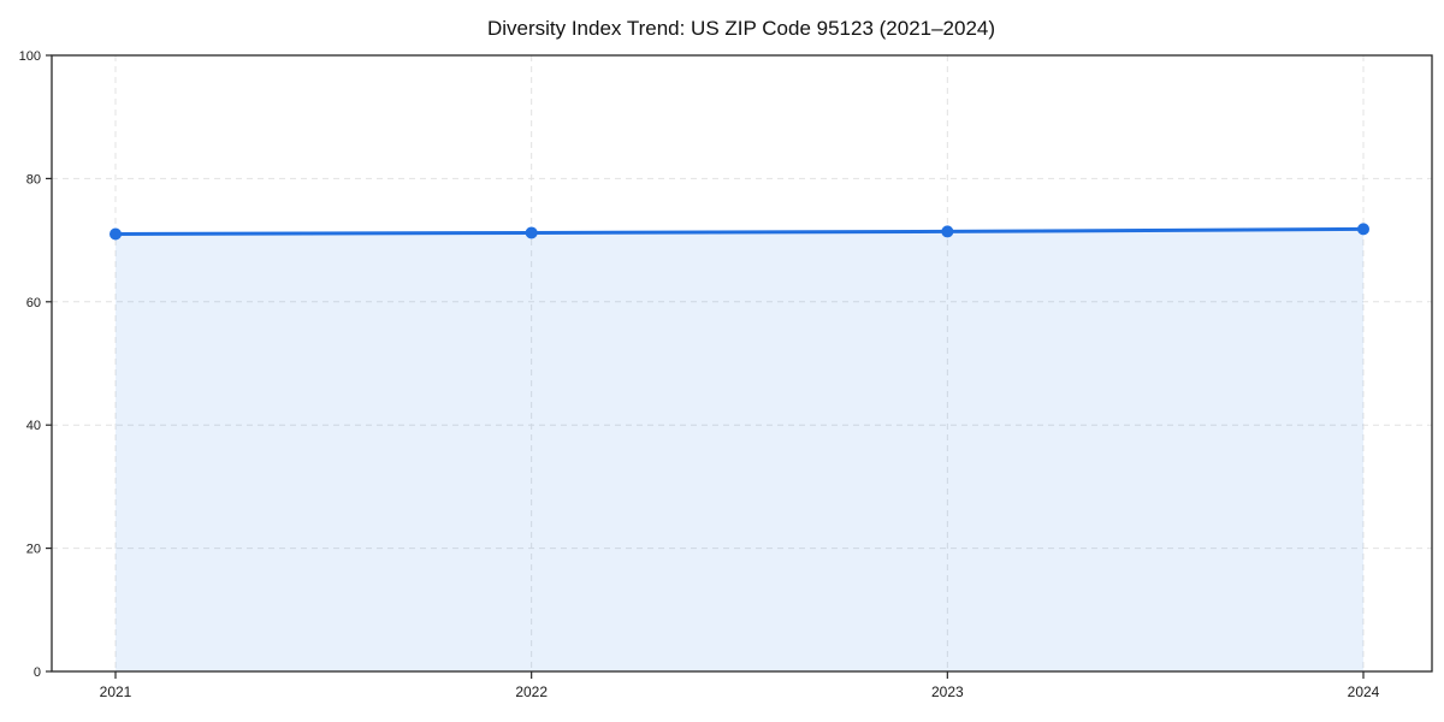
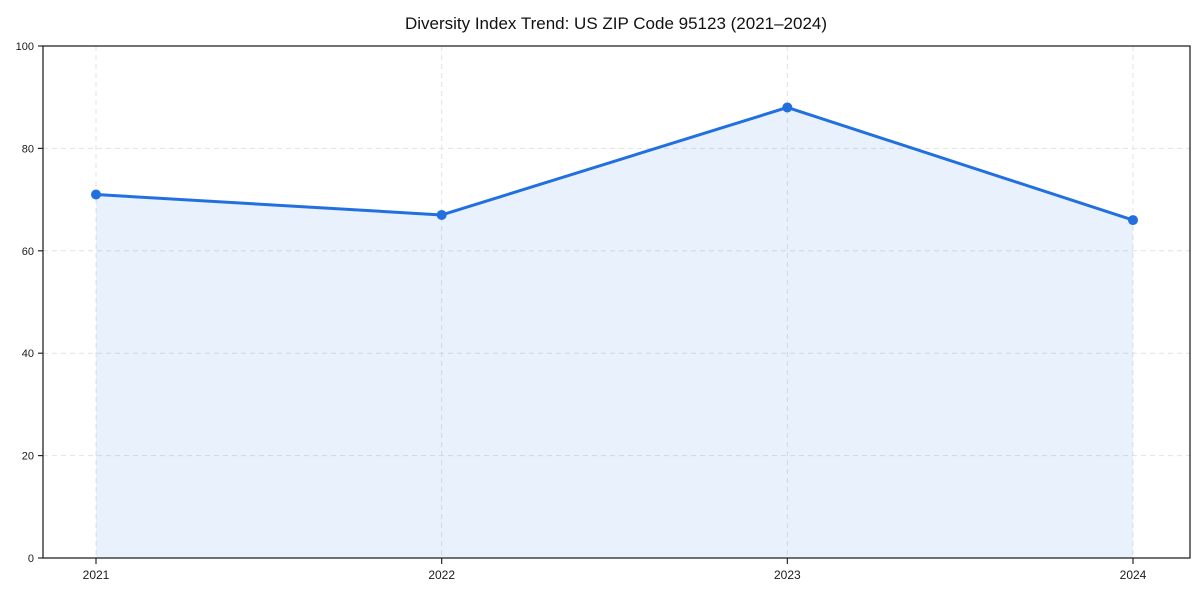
2022: 71 -> 67
2023: 71 -> 88
2024: 72 -> 66
